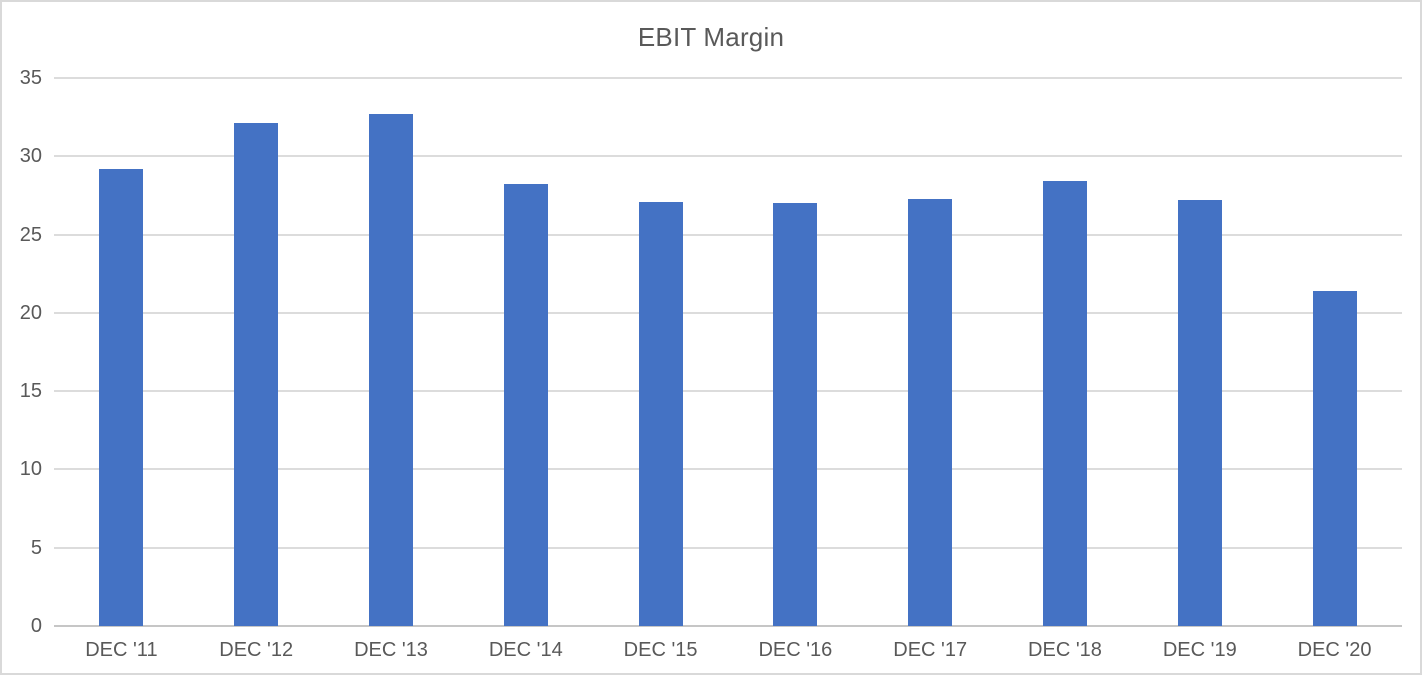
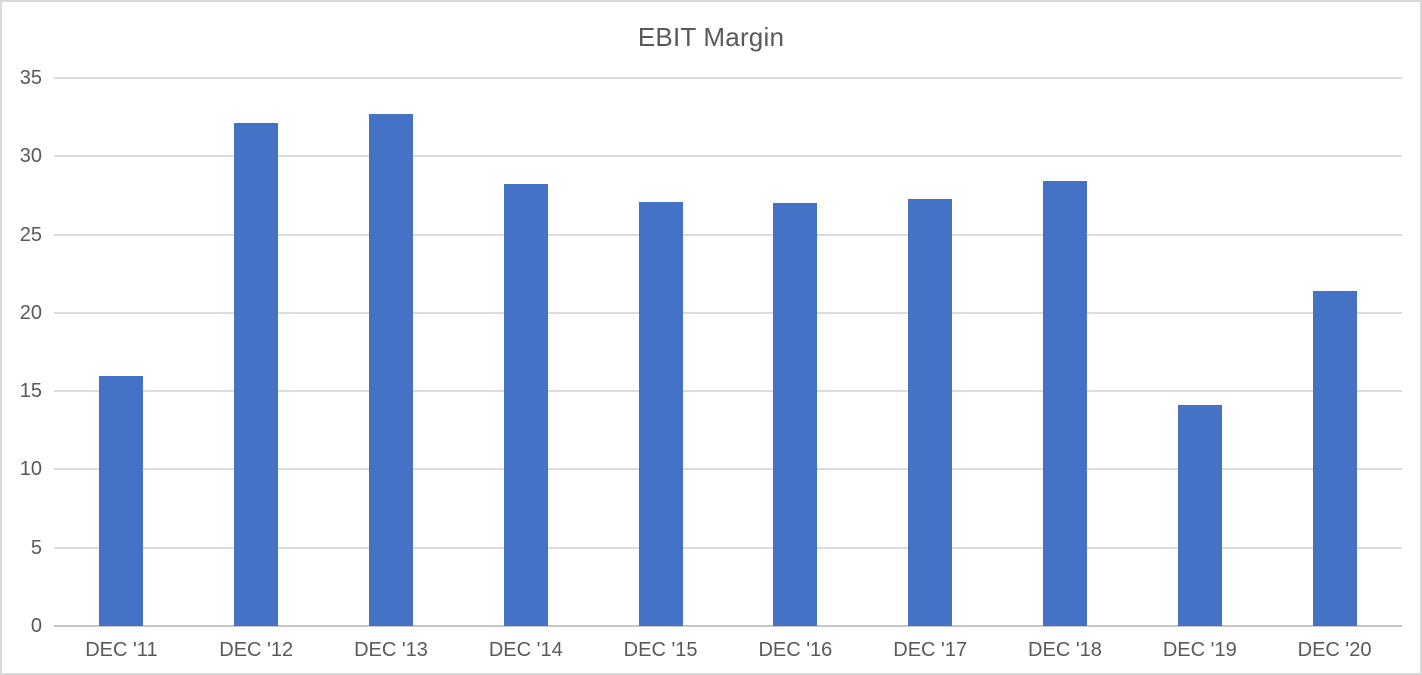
DEC '11: 29.2 -> 16.0
DEC '19: 27.2 -> 14.1
